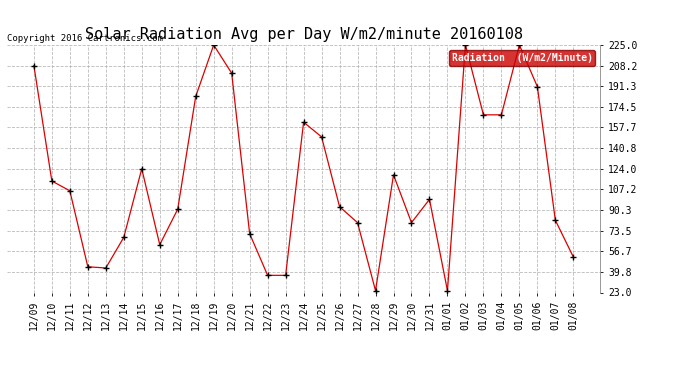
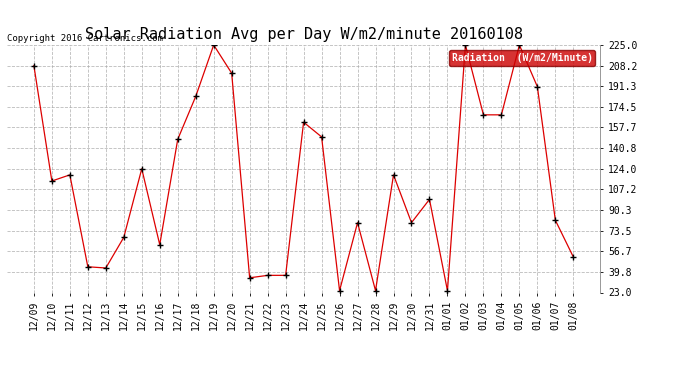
12/11: 106 -> 119
12/17: 91 -> 148
12/21: 71 -> 35
12/26: 93 -> 24
